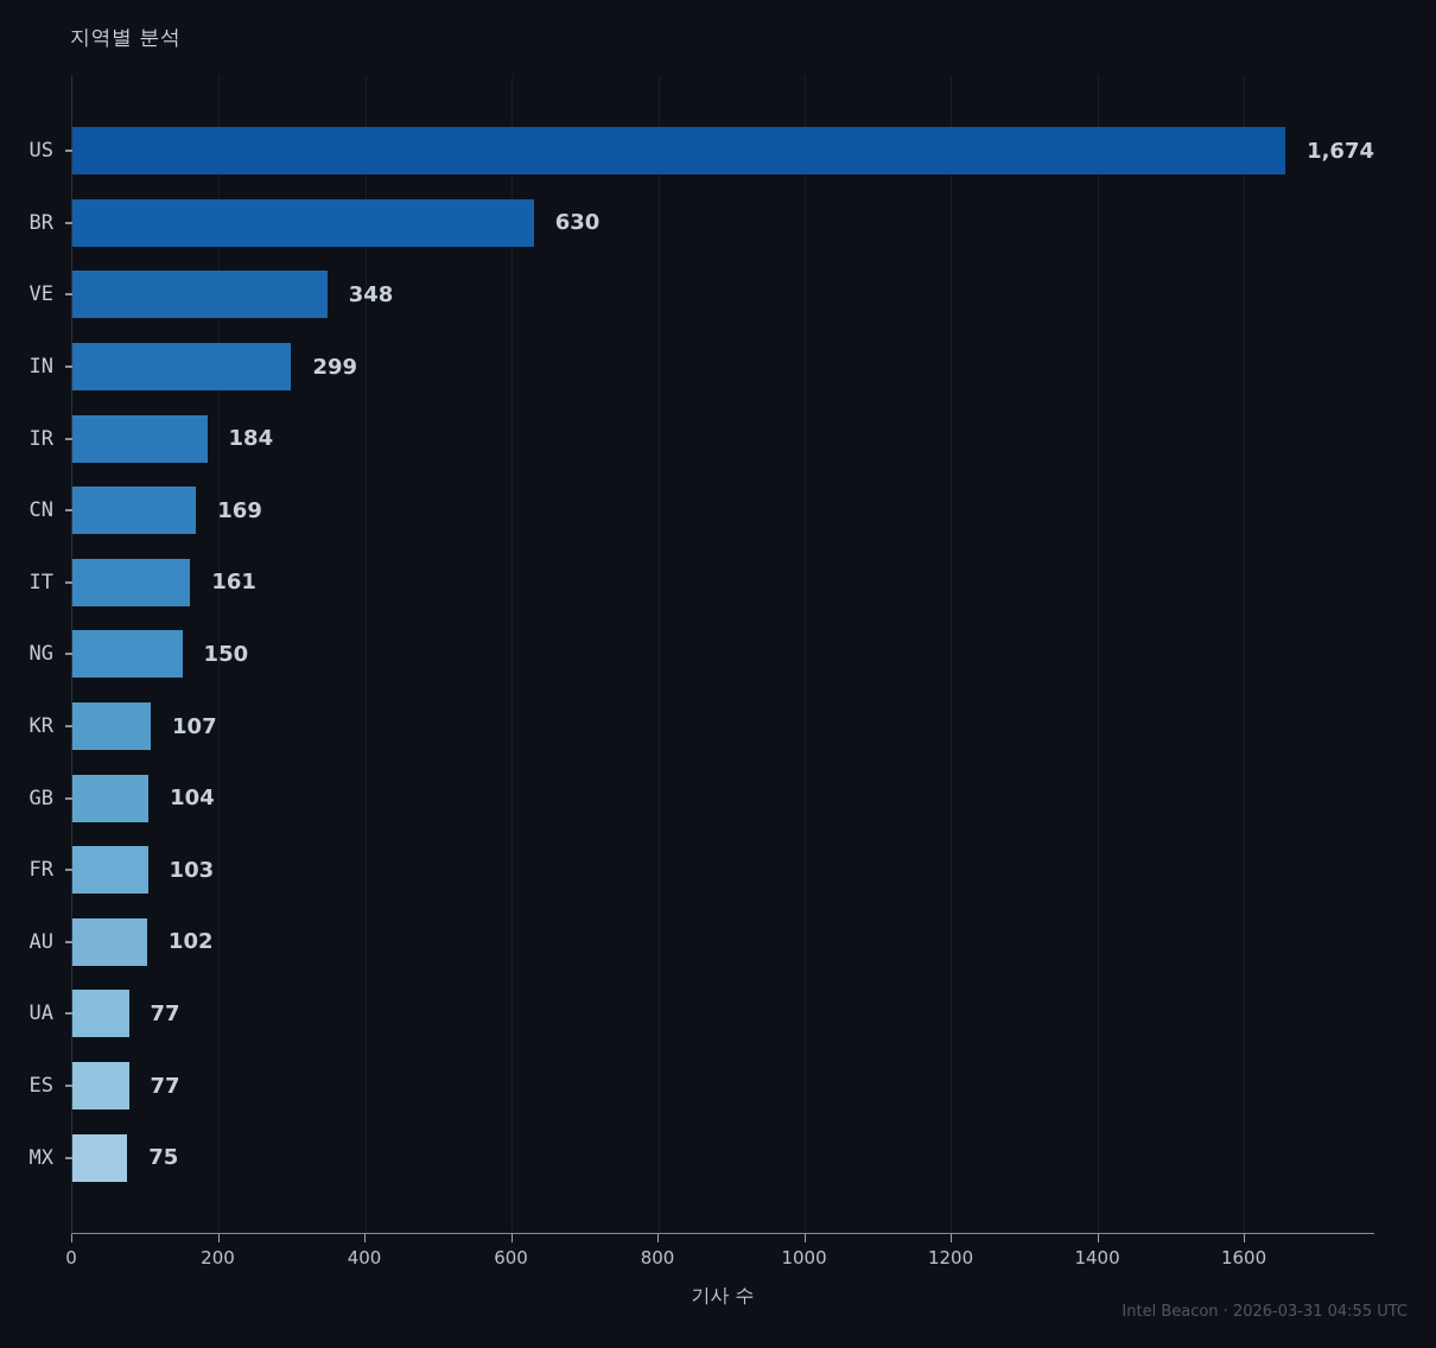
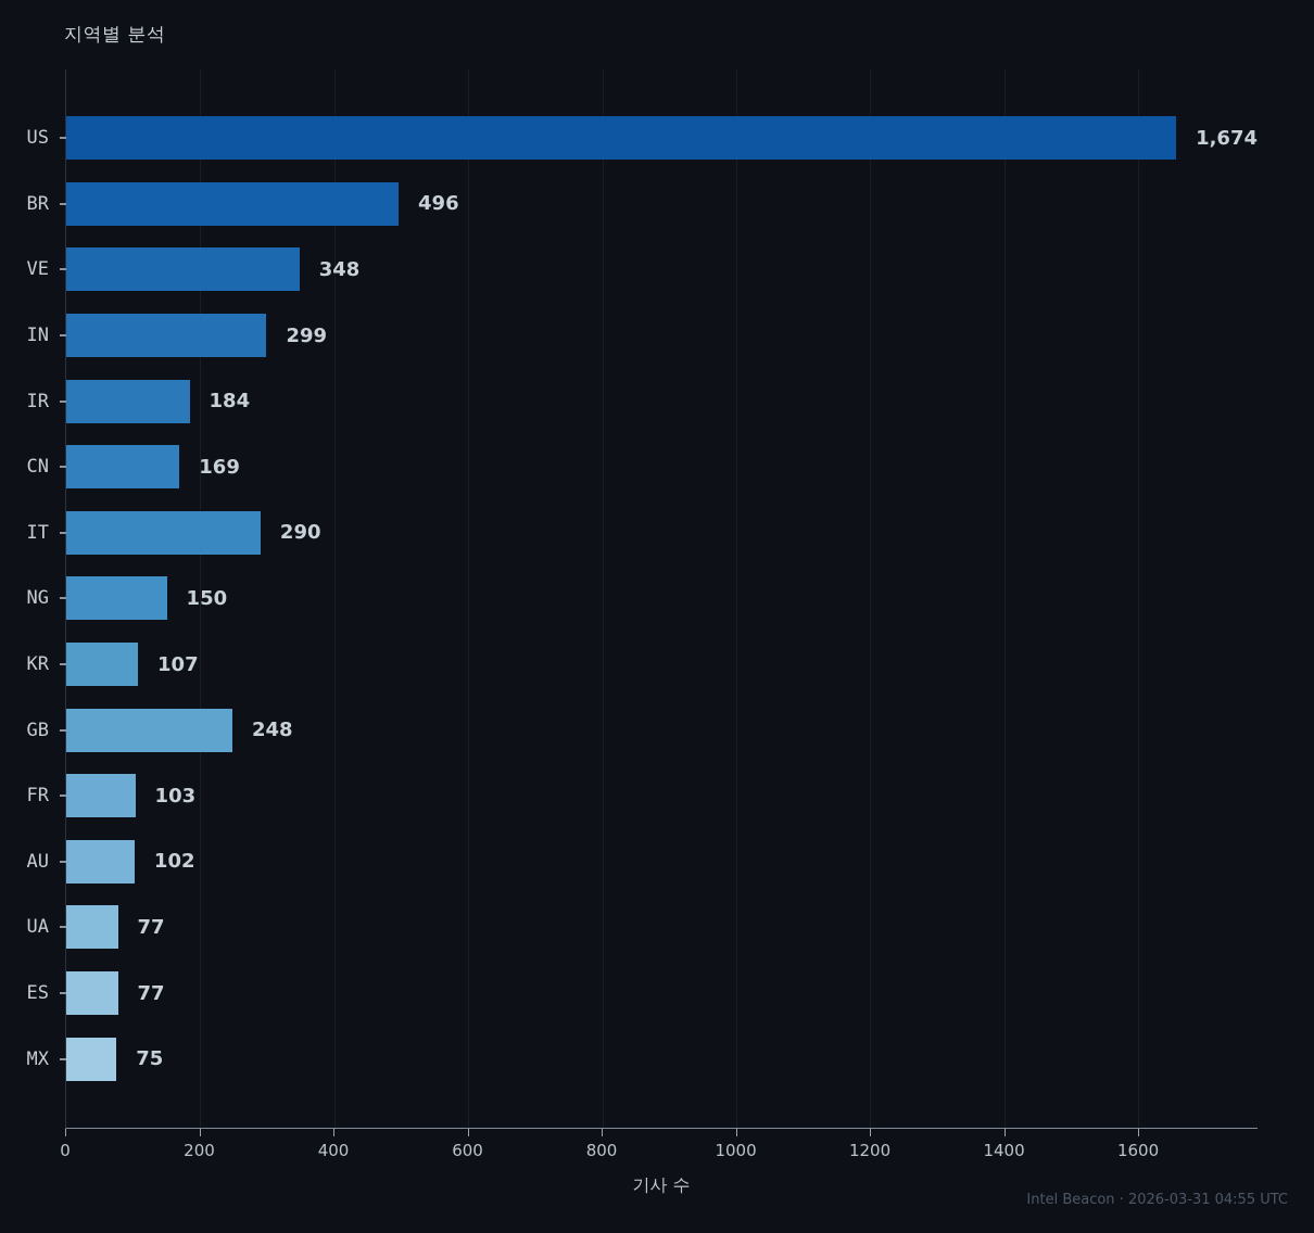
BR: 630 -> 496
IT: 161 -> 290
GB: 104 -> 248
